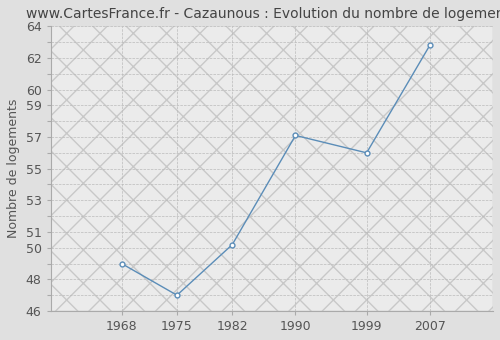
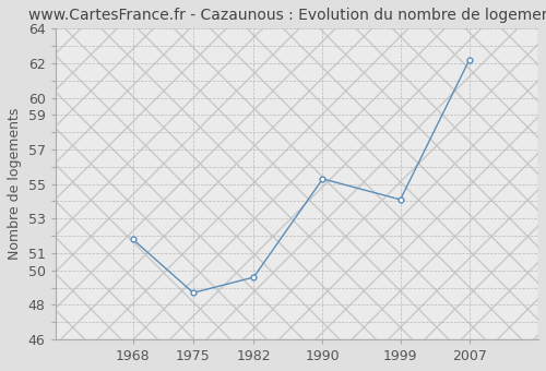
1968: 49.0 -> 51.8
1975: 47.0 -> 48.7
1982: 50.2 -> 49.6
1990: 57.1 -> 55.3
1999: 56.0 -> 54.1
2007: 62.8 -> 62.2
